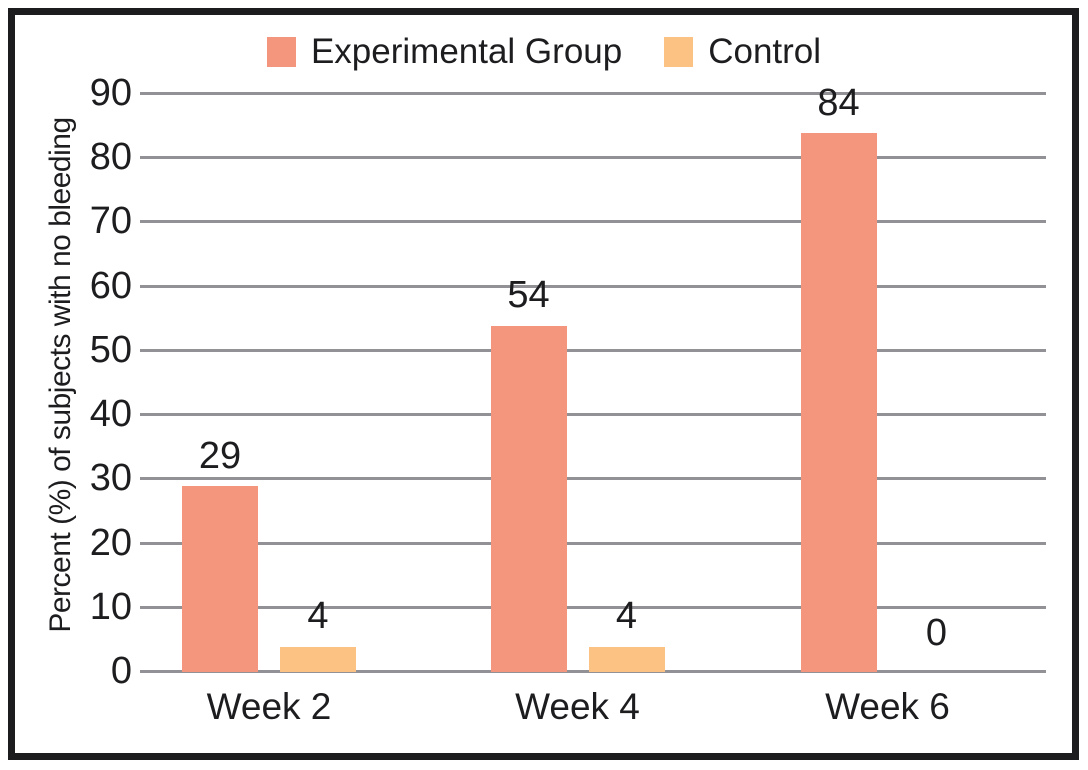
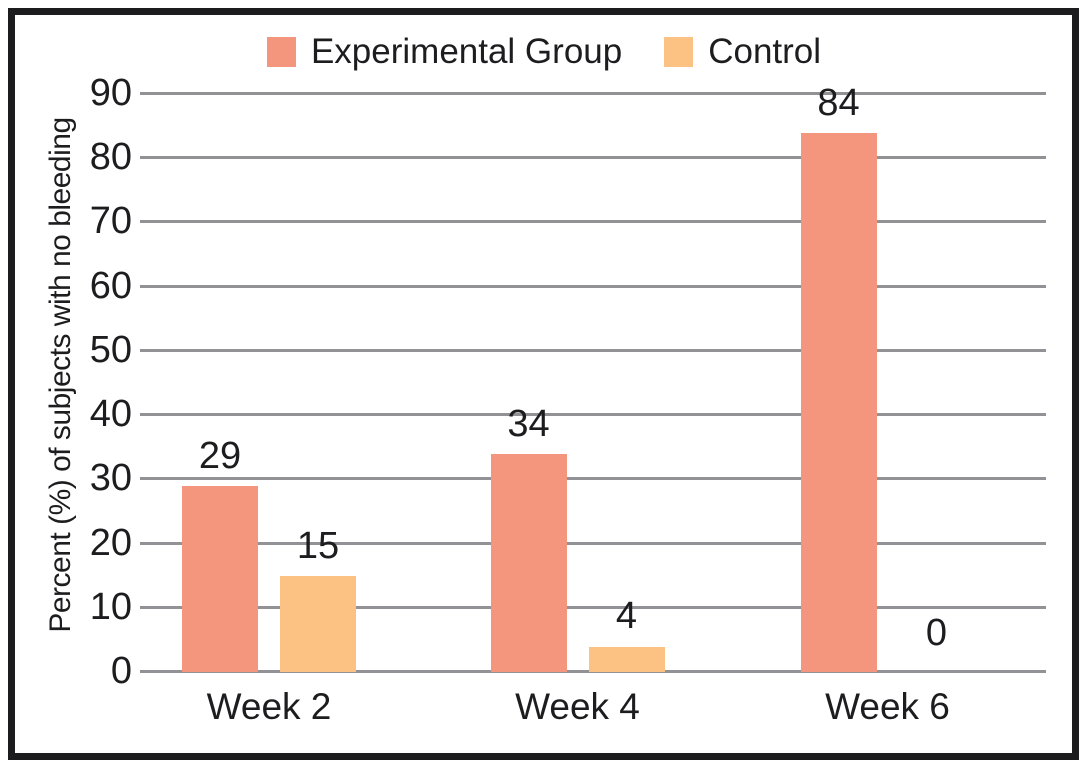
Control/Week 2: 4 -> 15
Experimental Group/Week 4: 54 -> 34
